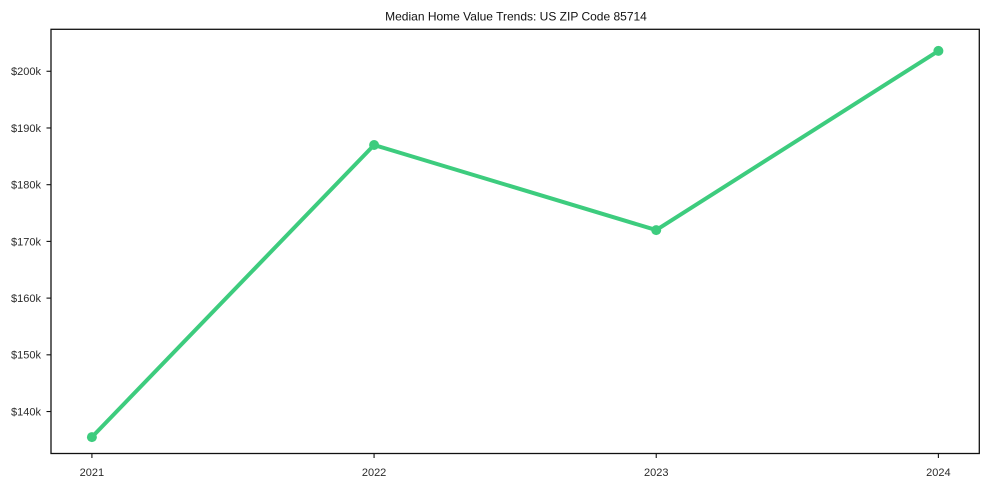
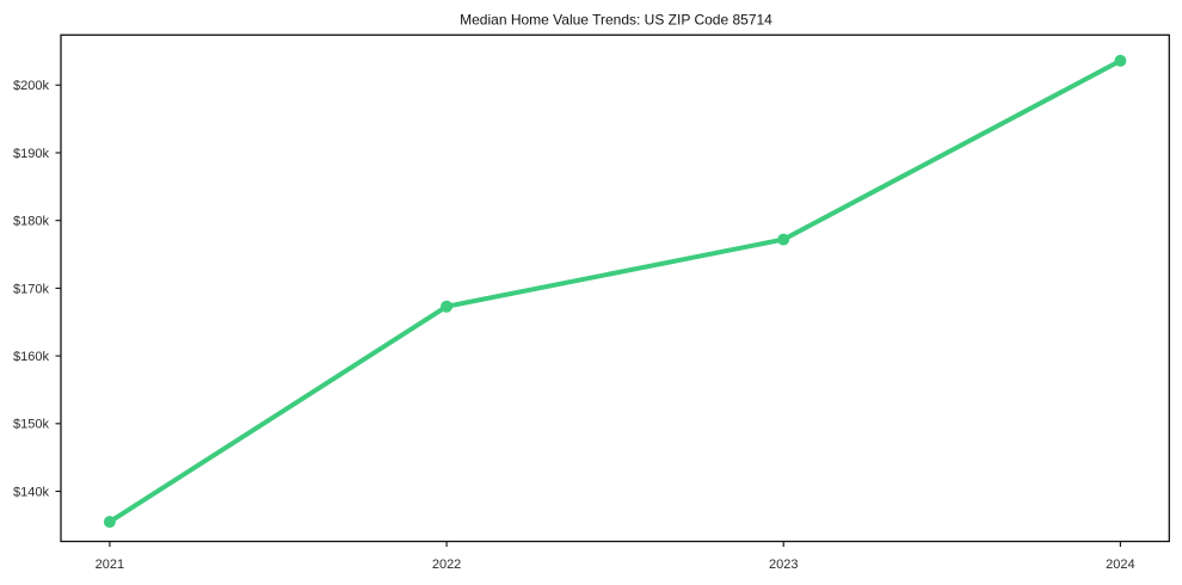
2022: $187k -> $167k
2023: $172k -> $177k
